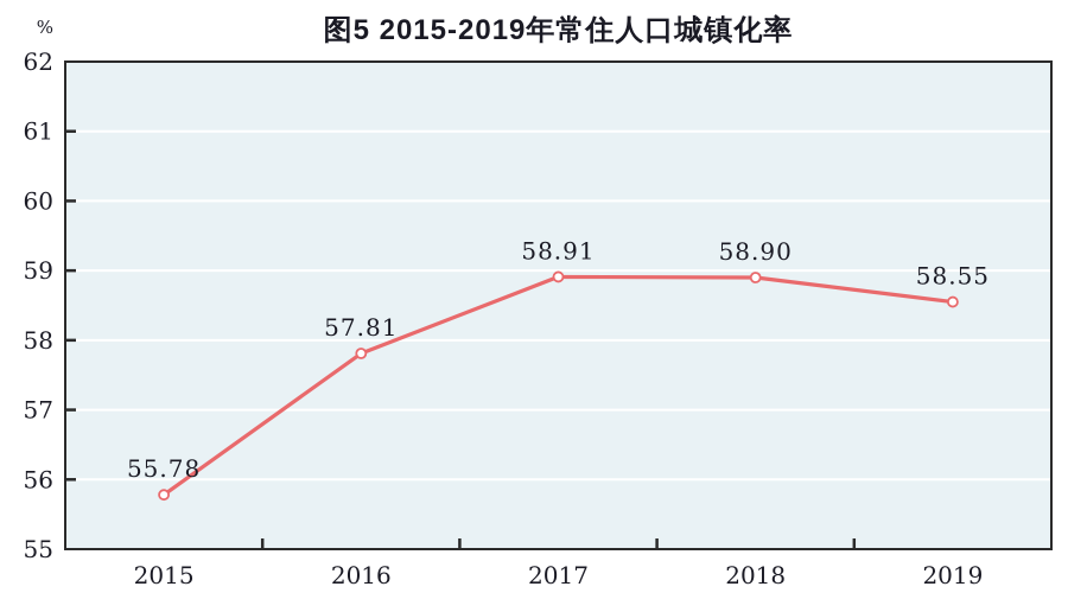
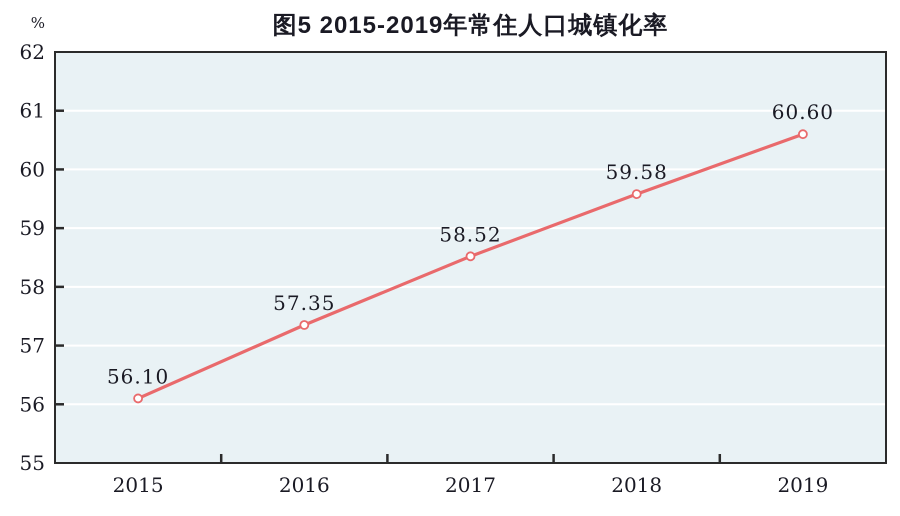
2015: 55.78 -> 56.10
2016: 57.81 -> 57.35
2017: 58.91 -> 58.52
2018: 58.90 -> 59.58
2019: 58.55 -> 60.60
